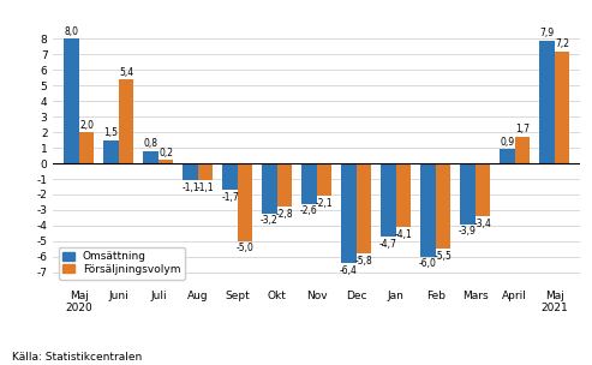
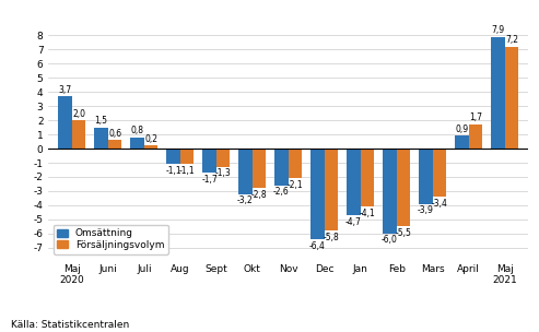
Omsättning/Maj 2020: 8,0 -> 3,7
Försäljningsvolym/Juni: 5,4 -> 0,6
Försäljningsvolym/Sept: -5,0 -> -1,3
